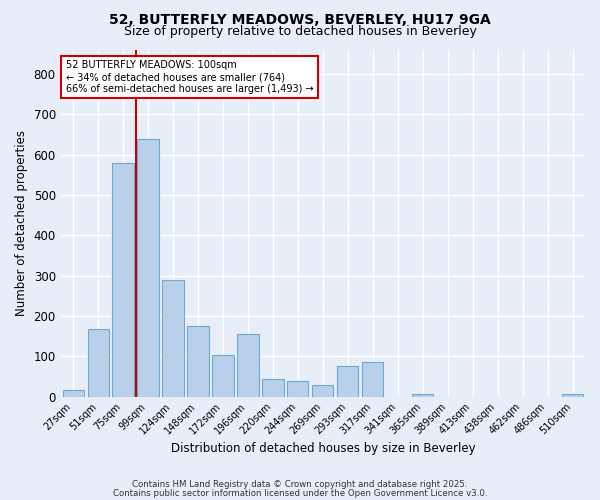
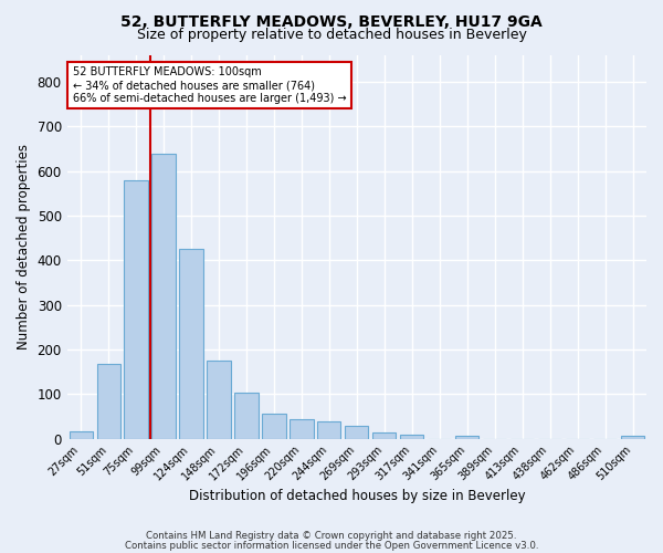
124sqm: 290 -> 425
196sqm: 155 -> 55
293sqm: 75 -> 15
317sqm: 85 -> 8
